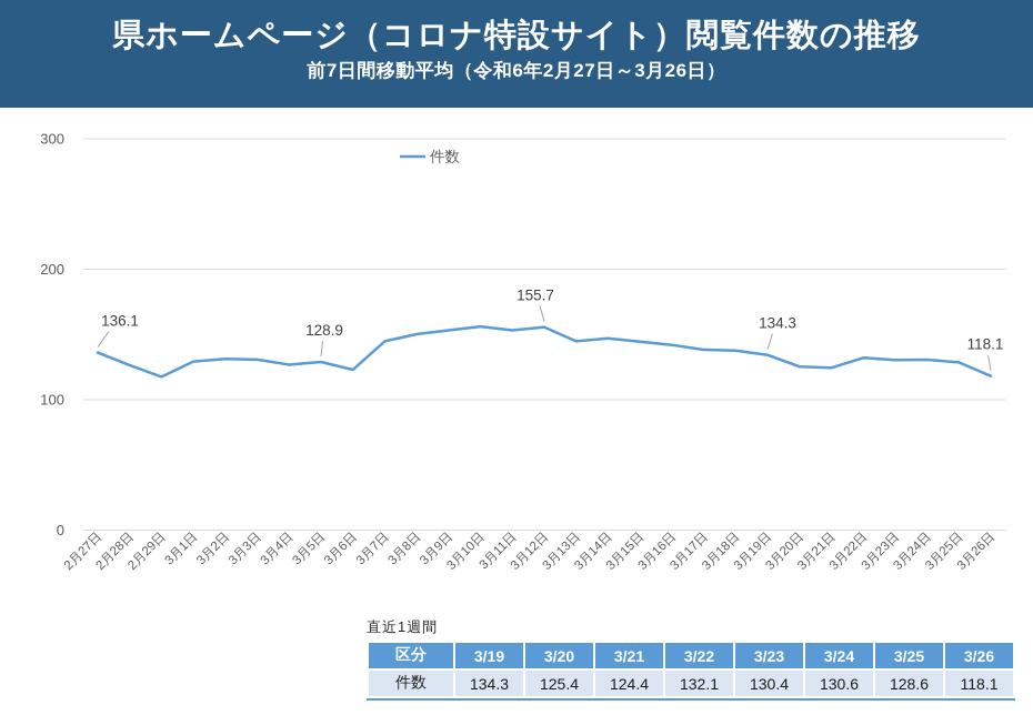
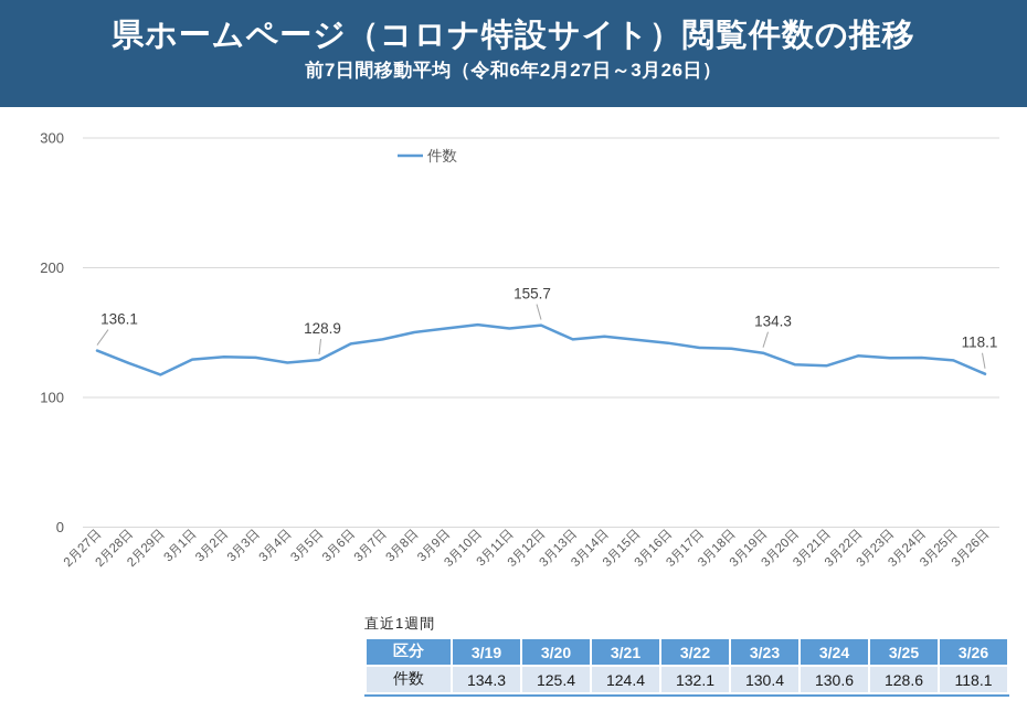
3月6日: 123 -> 141
